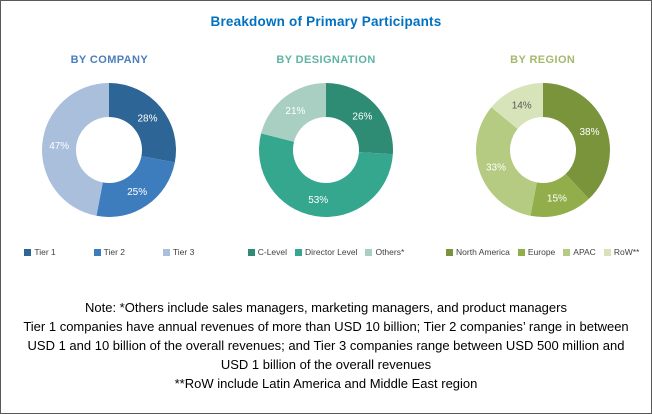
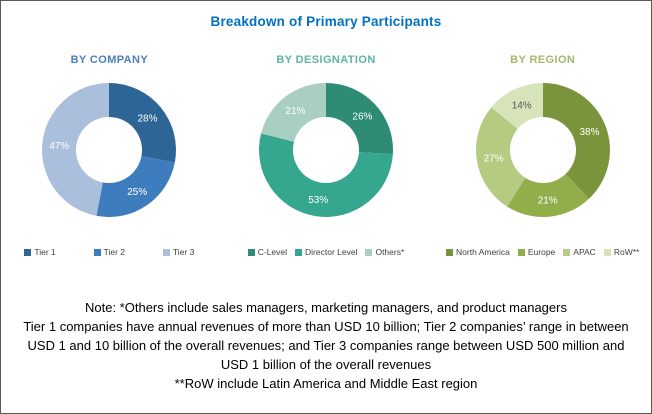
BY REGION/Europe: 15% -> 21%
BY REGION/APAC: 33% -> 27%
